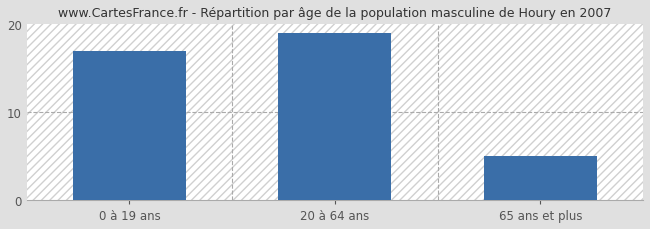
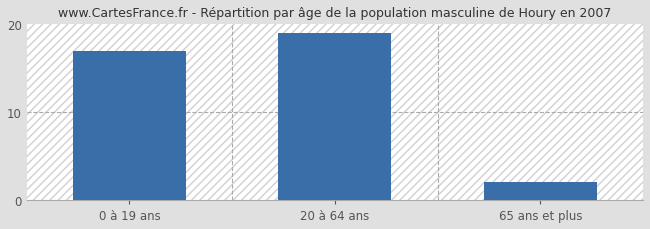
65 ans et plus: 5 -> 2
